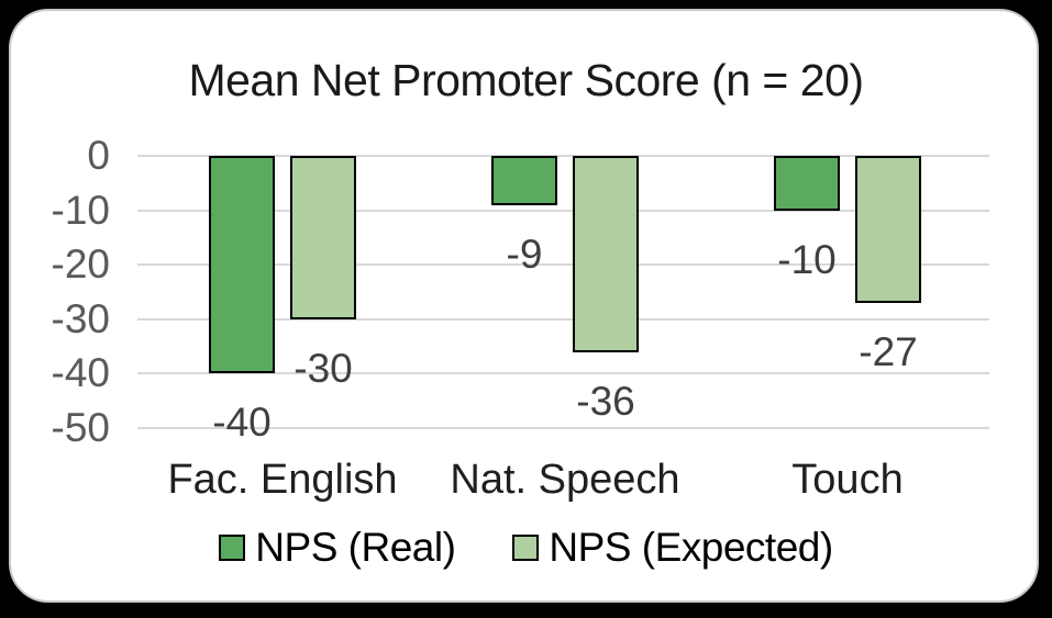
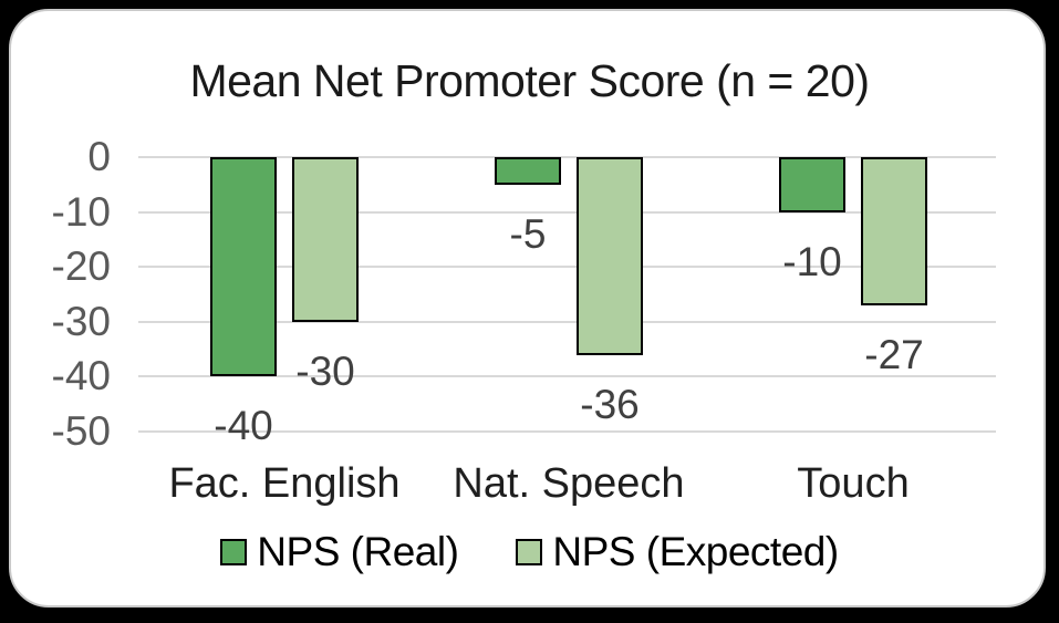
NPS (Real)/Nat. Speech: -9 -> -5
